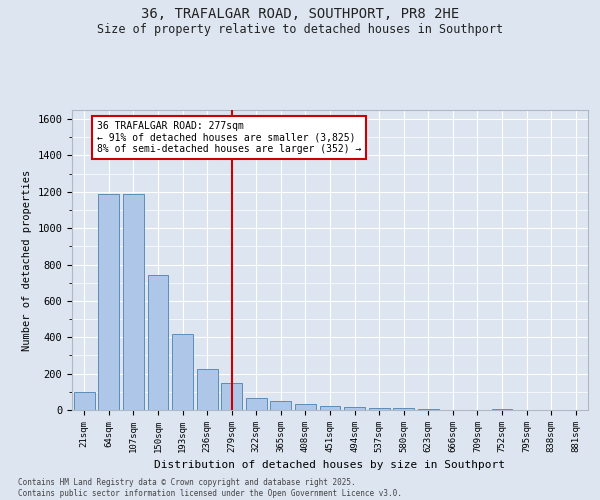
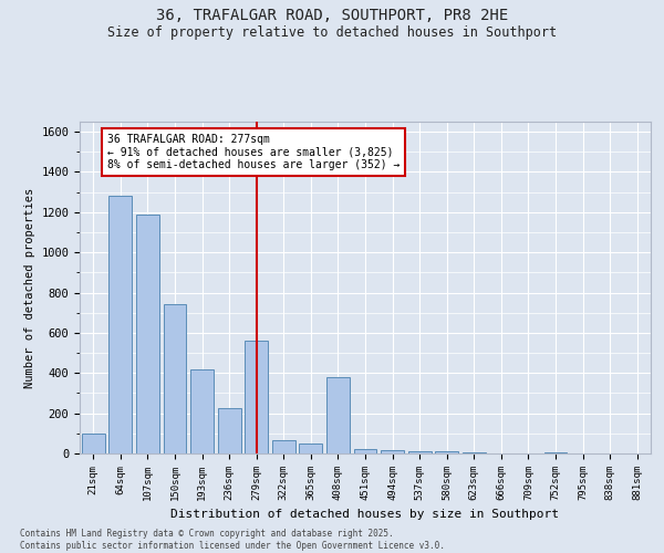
64sqm: 1190 -> 1280
279sqm: 150 -> 560
408sqm: 30 -> 380
